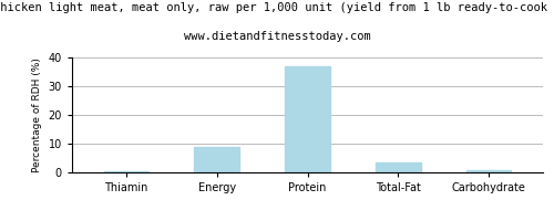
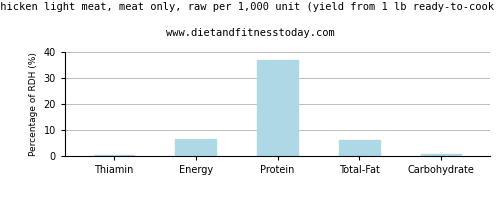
Energy: 9.0 -> 6.5
Total-Fat: 3.5 -> 6.3
